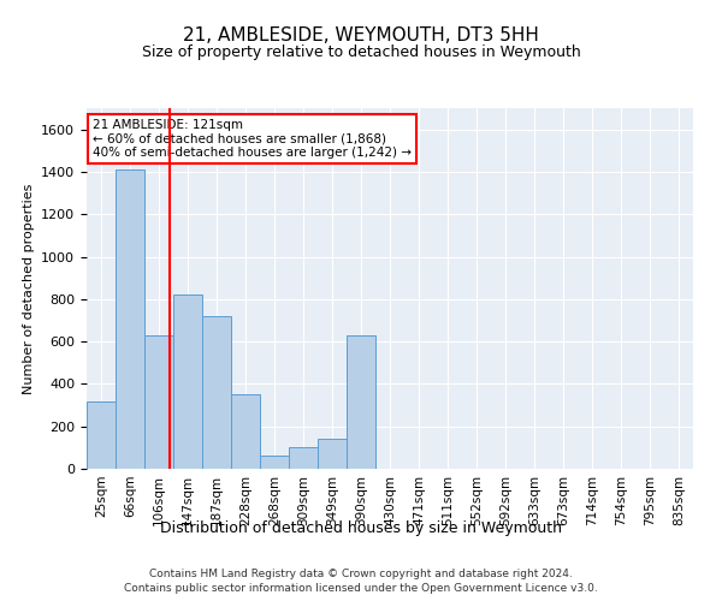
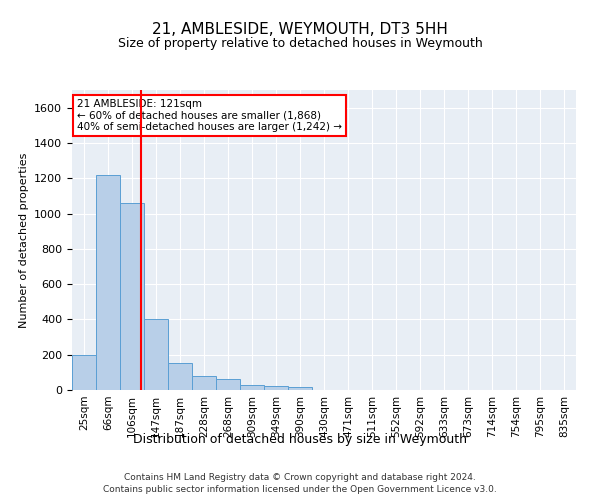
25sqm: 320 -> 200
66sqm: 1410 -> 1220
106sqm: 630 -> 1060
147sqm: 820 -> 400
187sqm: 720 -> 160
228sqm: 350 -> 80
309sqm: 100 -> 30
349sqm: 140 -> 20
390sqm: 630 -> 20
